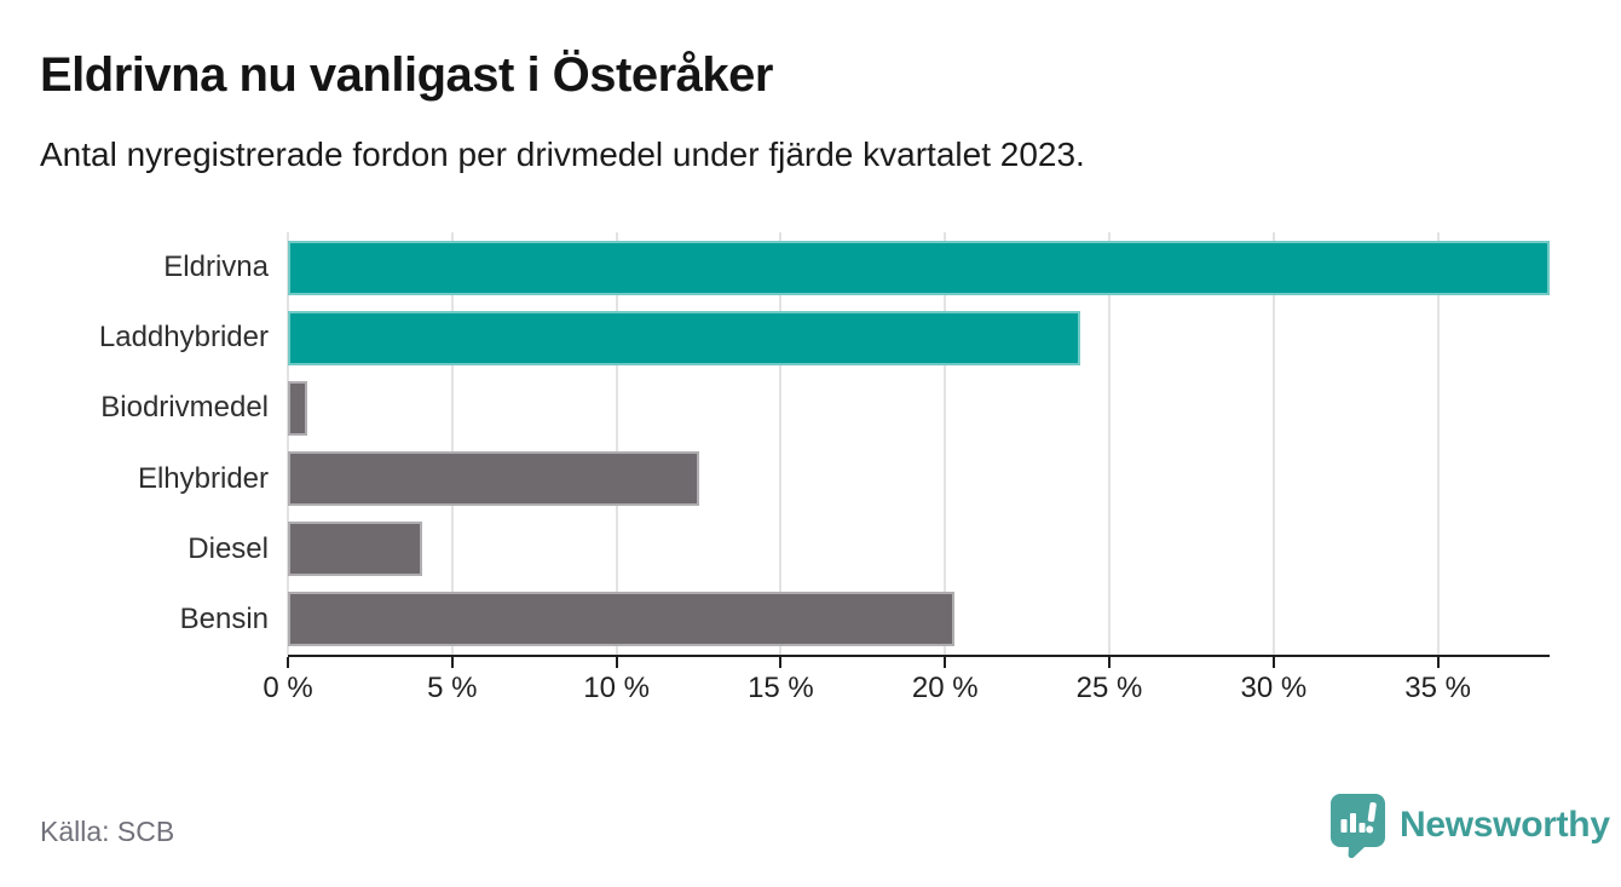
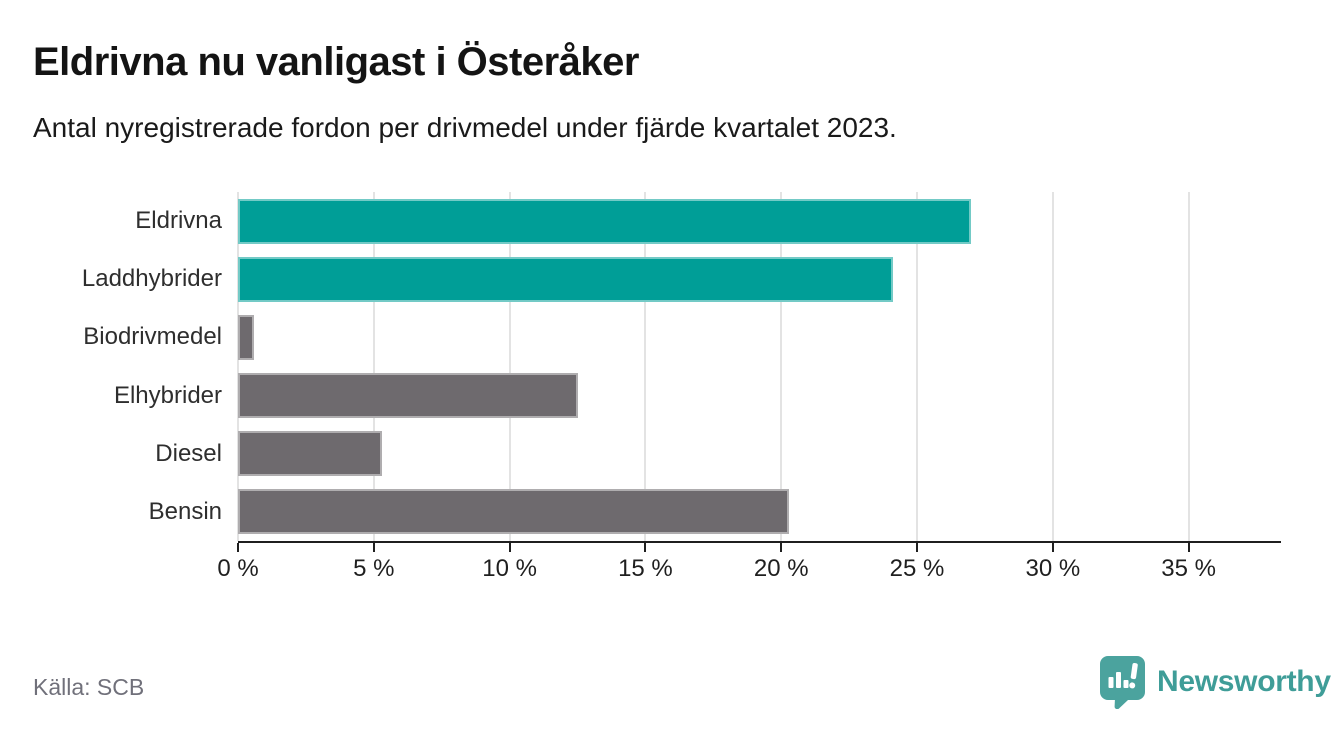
Eldrivna: 38.4% -> 27.0%
Diesel: 4.1% -> 5.3%
